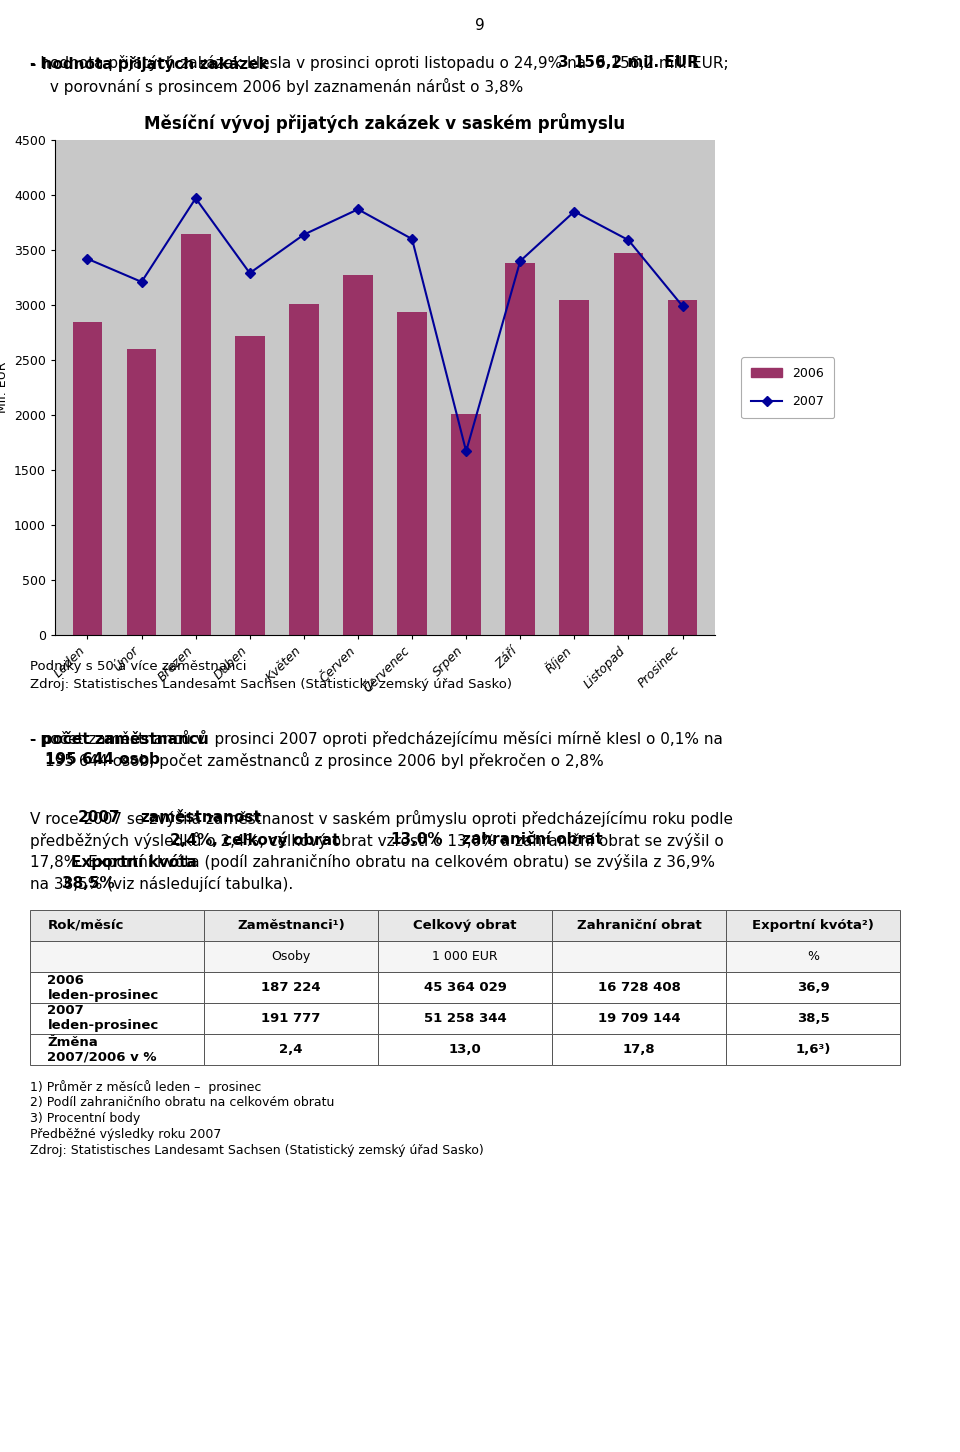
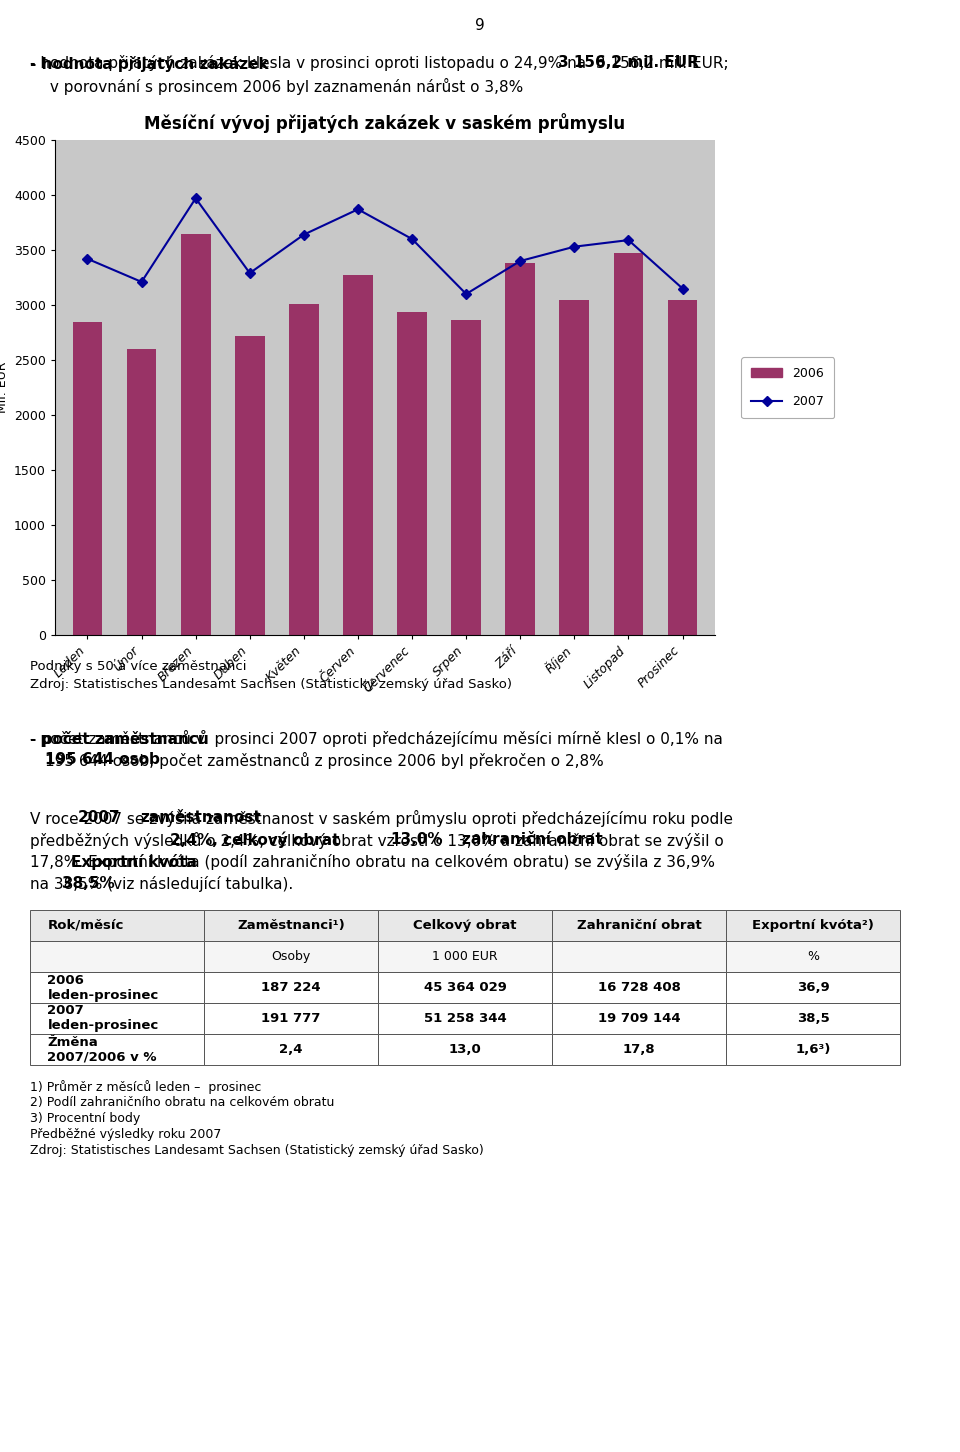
2006/Srpen: 2010 -> 2860
2007/Srpen: 1670 -> 3100
2007/Říjen: 3850 -> 3530
2007/Prosinec: 2990 -> 3150
